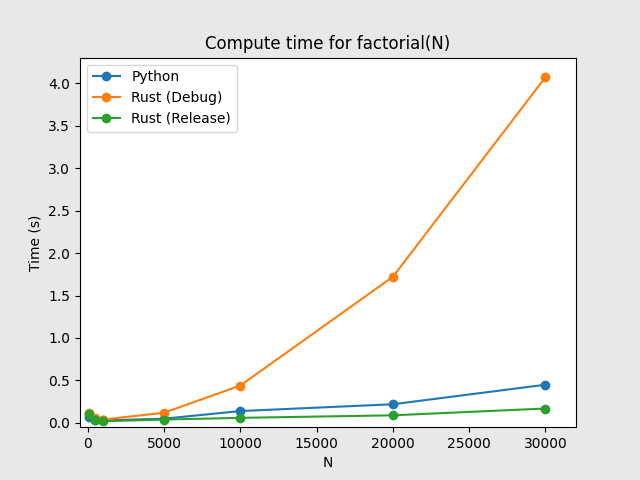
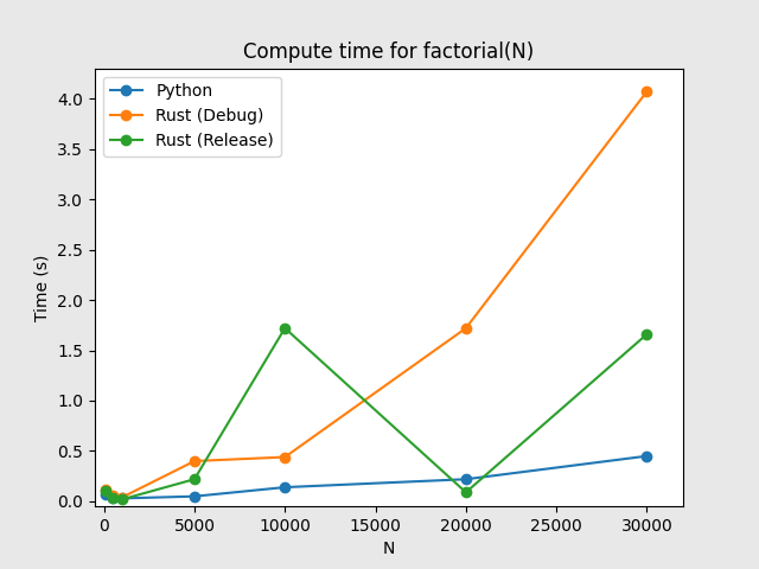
Rust (Debug)/5000: 0.12 -> 0.40
Rust (Release)/5000: 0.04 -> 0.22
Rust (Release)/10000: 0.06 -> 1.72
Rust (Release)/30000: 0.17 -> 1.66
